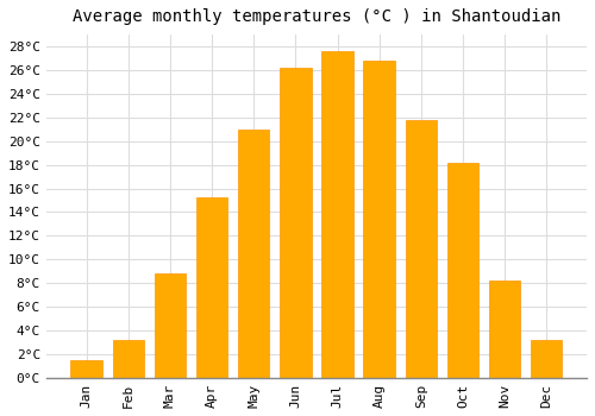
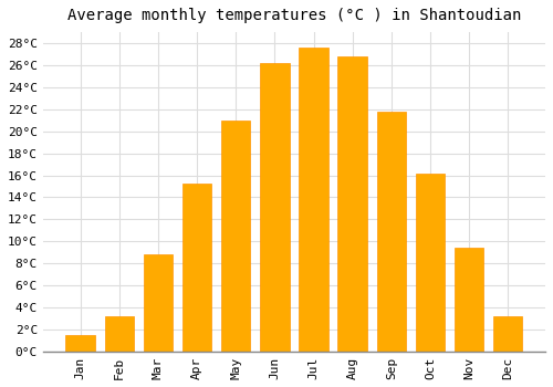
Oct: 18.2°C -> 16.2°C
Nov: 8.2°C -> 9.4°C
